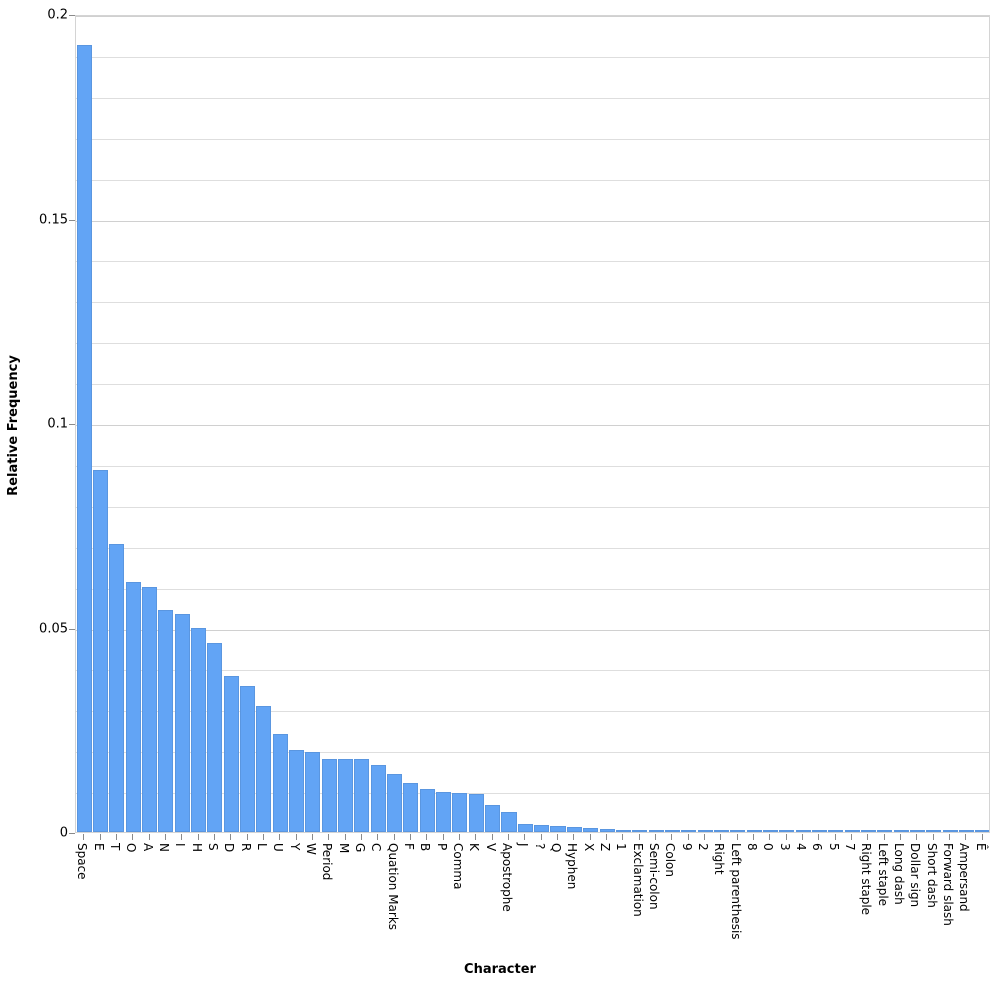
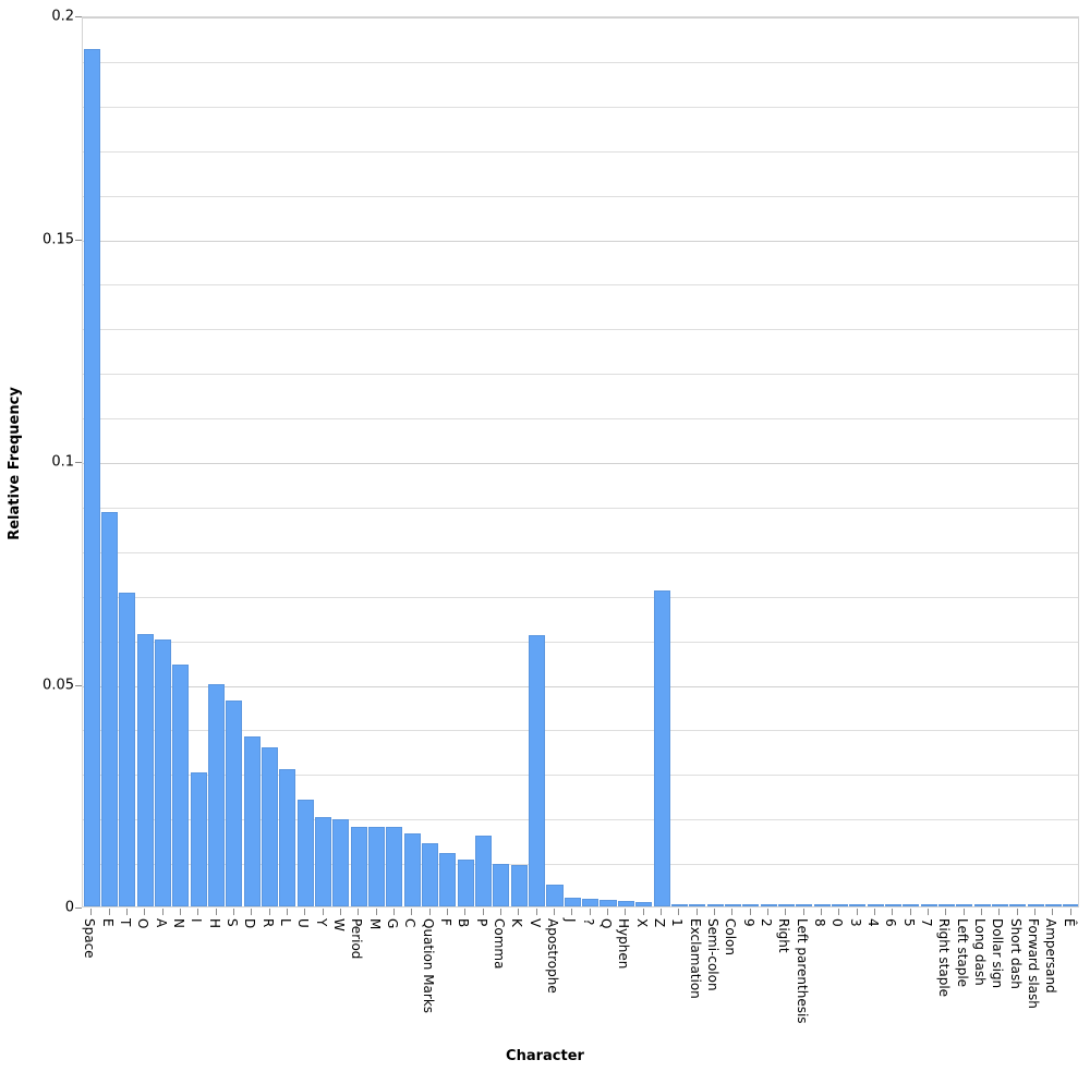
I: 0.053 -> 0.030
P: 0.010 -> 0.016
V: 0.006 -> 0.061
Z: 0.001 -> 0.071
